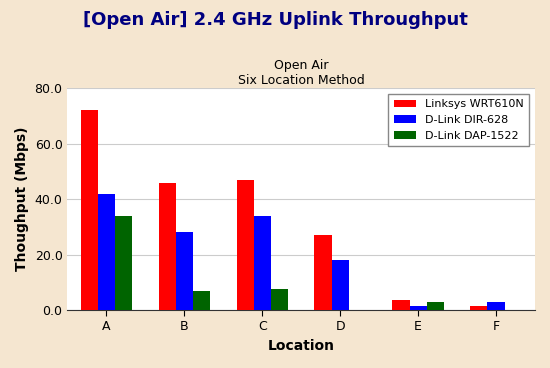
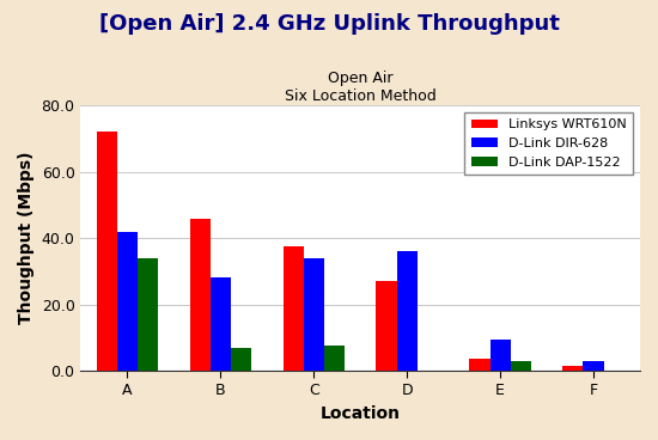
Linksys WRT610N/C: 47.0 -> 37.5
D-Link DIR-628/D: 18.0 -> 36.0
D-Link DIR-628/E: 1.5 -> 9.5
